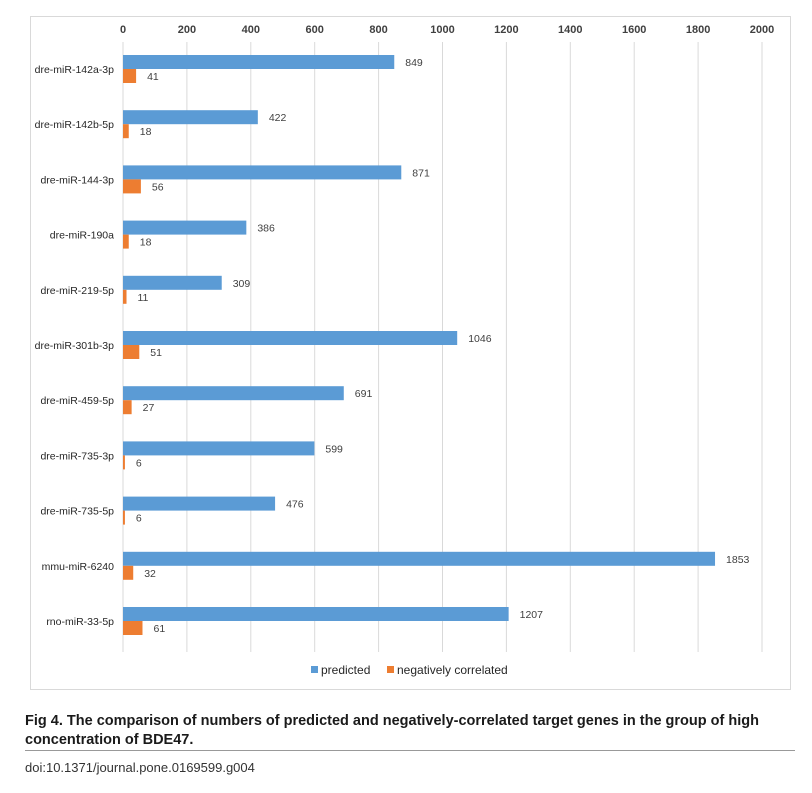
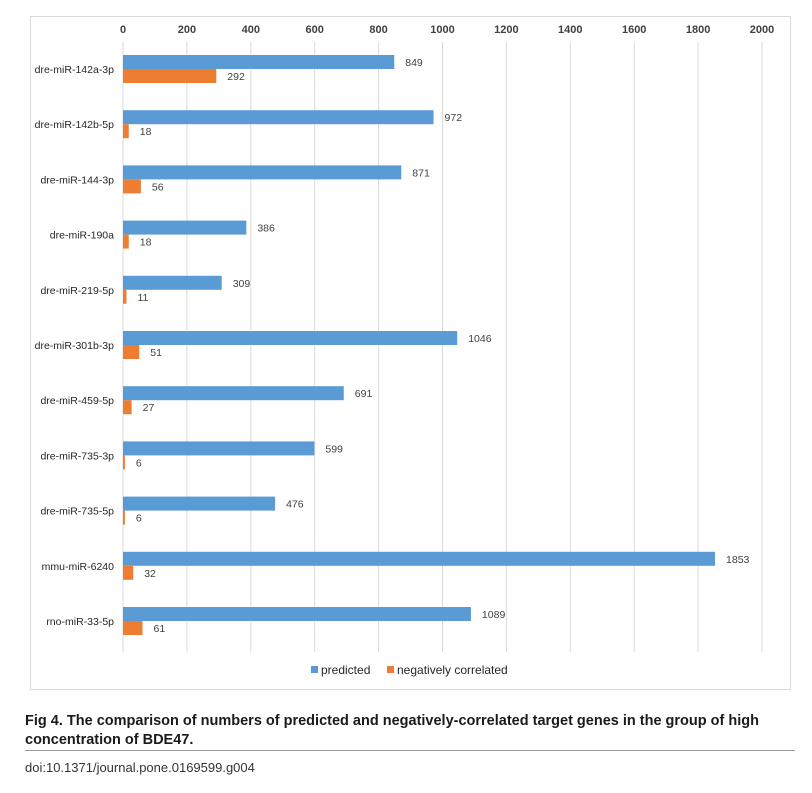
negatively correlated/dre-miR-142a-3p: 41 -> 292
predicted/dre-miR-142b-5p: 422 -> 972
predicted/rno-miR-33-5p: 1207 -> 1089
